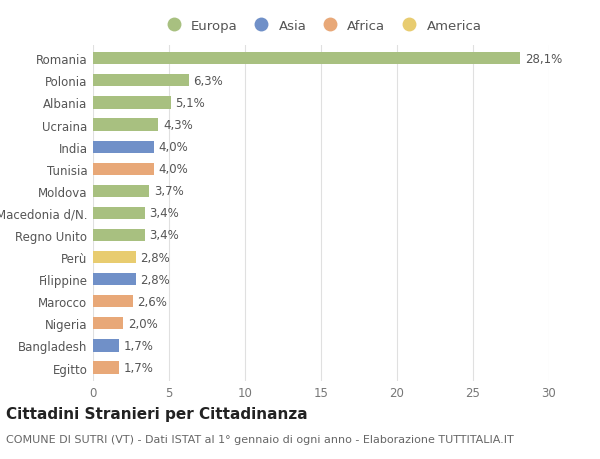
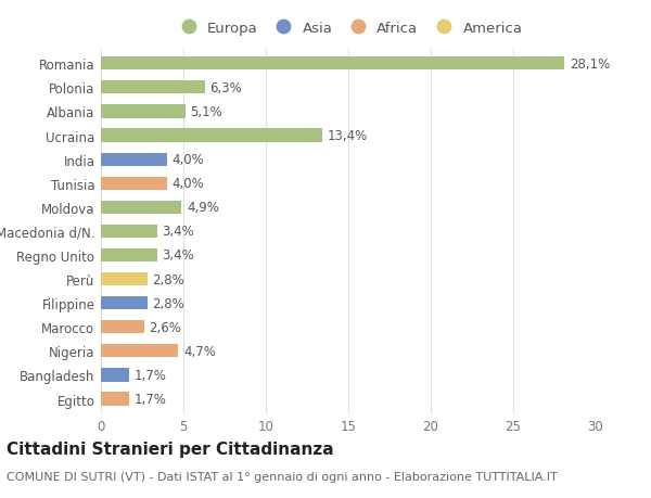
Ucraina: 4,3% -> 13,4%
Moldova: 3,7% -> 4,9%
Nigeria: 2,0% -> 4,7%
